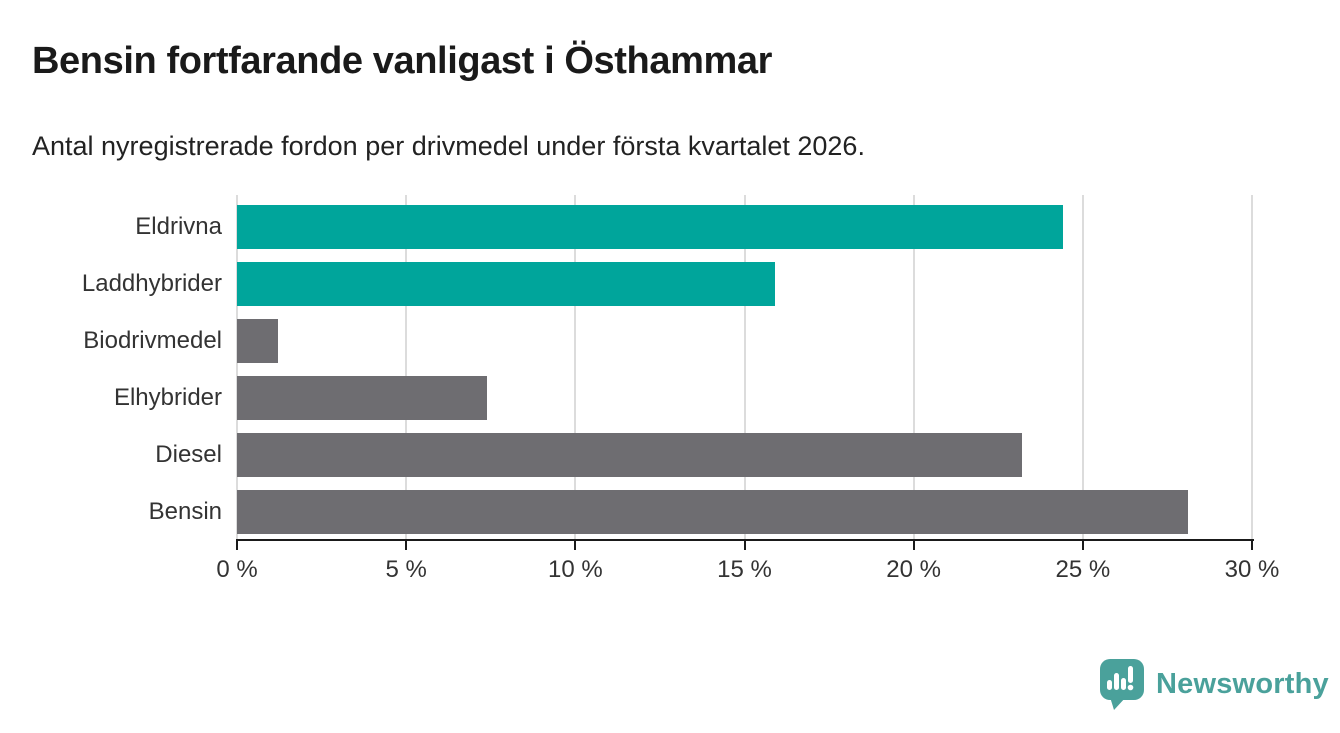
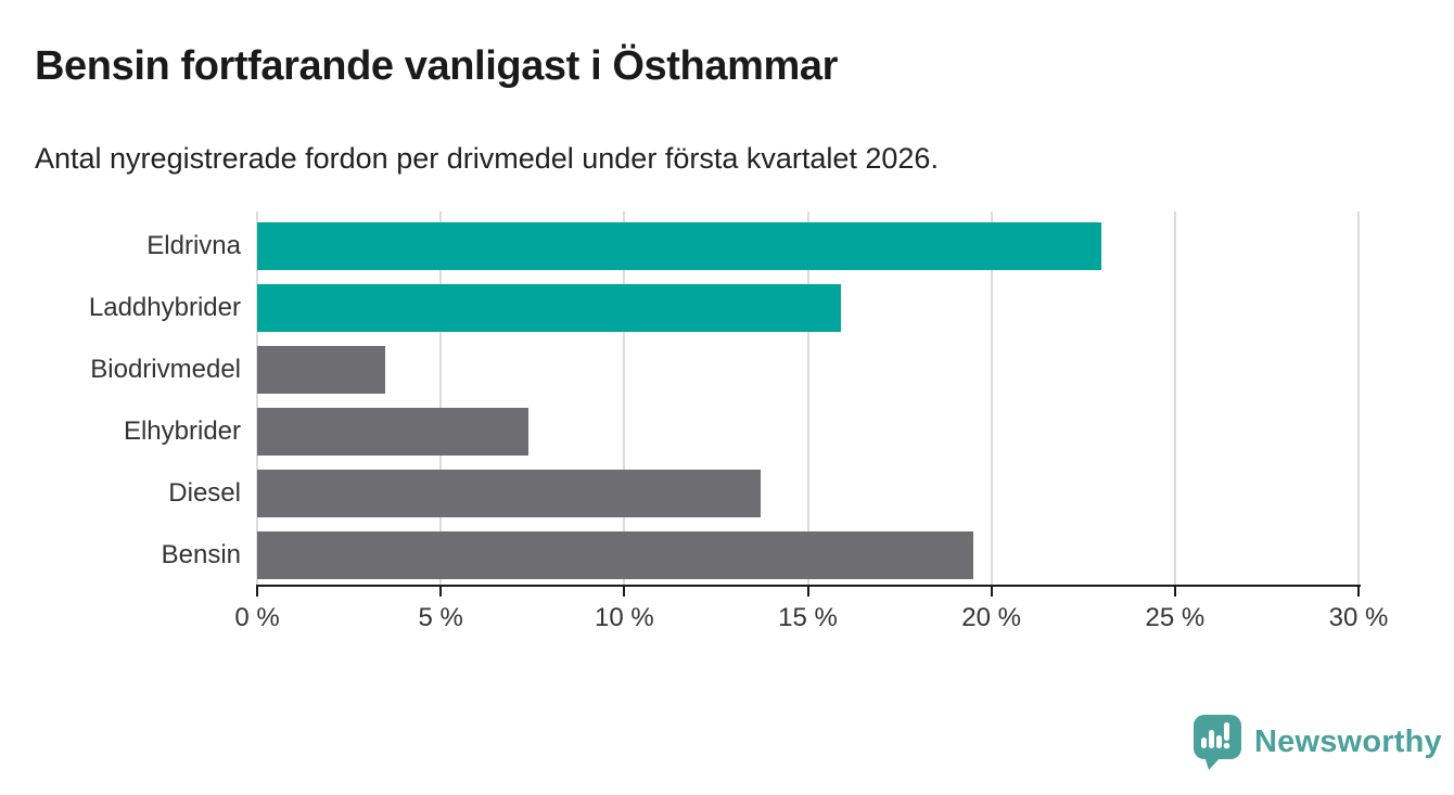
Eldrivna: 24.4% -> 23.0%
Biodrivmedel: 1.2% -> 3.5%
Diesel: 23.2% -> 13.7%
Bensin: 28.1% -> 19.5%
